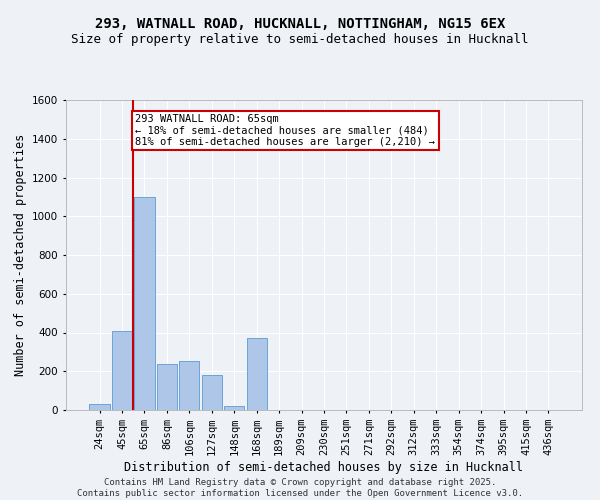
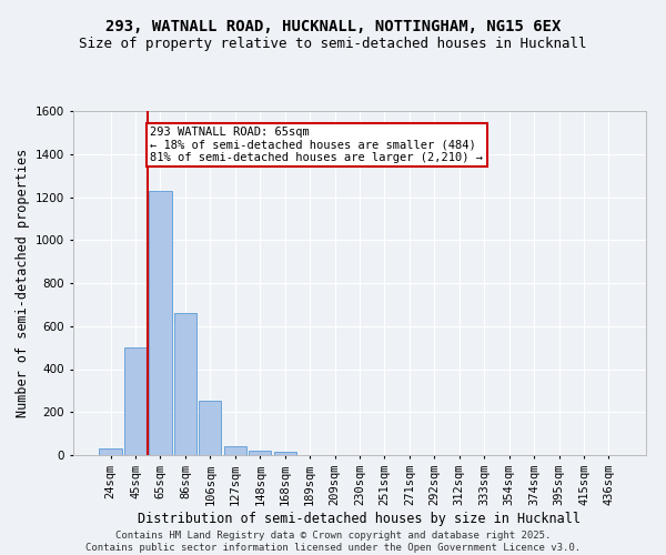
45sqm: 410 -> 500
65sqm: 1100 -> 1230
86sqm: 240 -> 660
127sqm: 180 -> 40
168sqm: 370 -> 20
